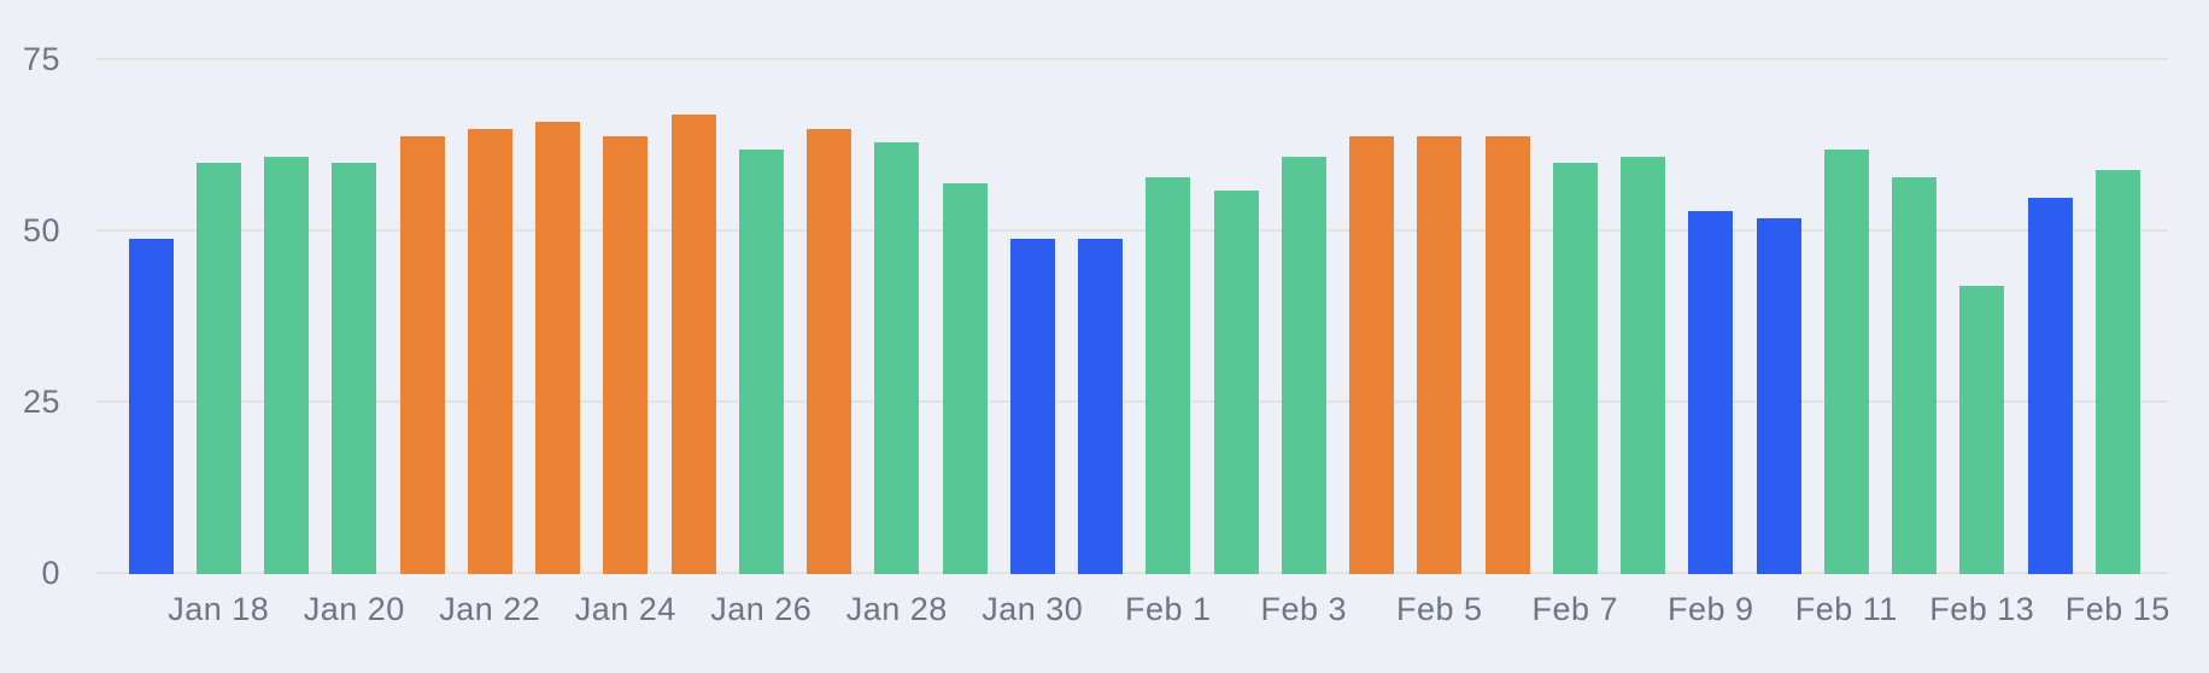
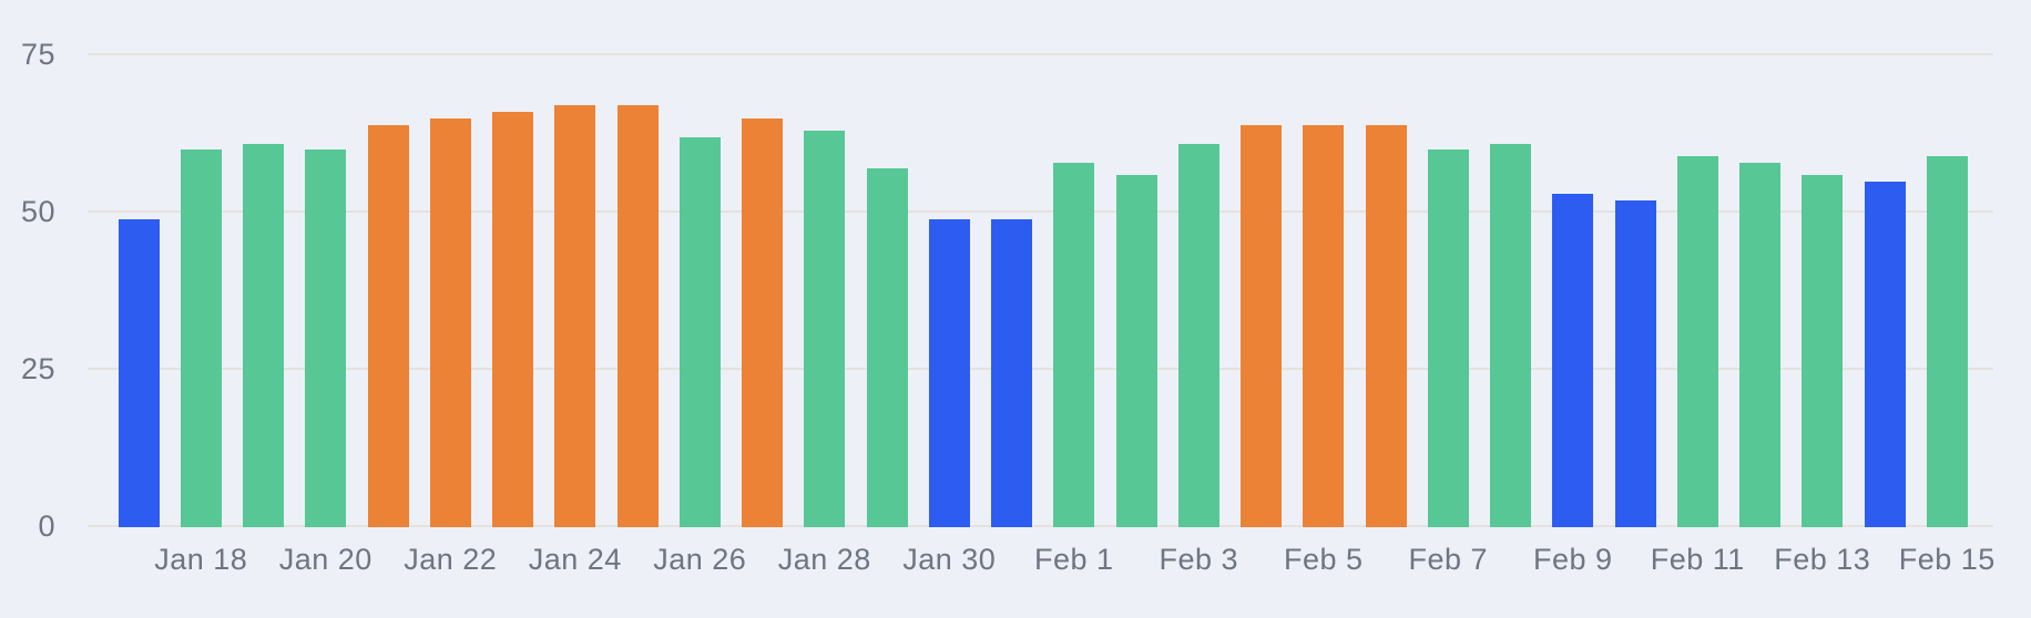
Jan 24: 64 -> 67
Feb 11: 62 -> 59
Feb 13: 42 -> 56
